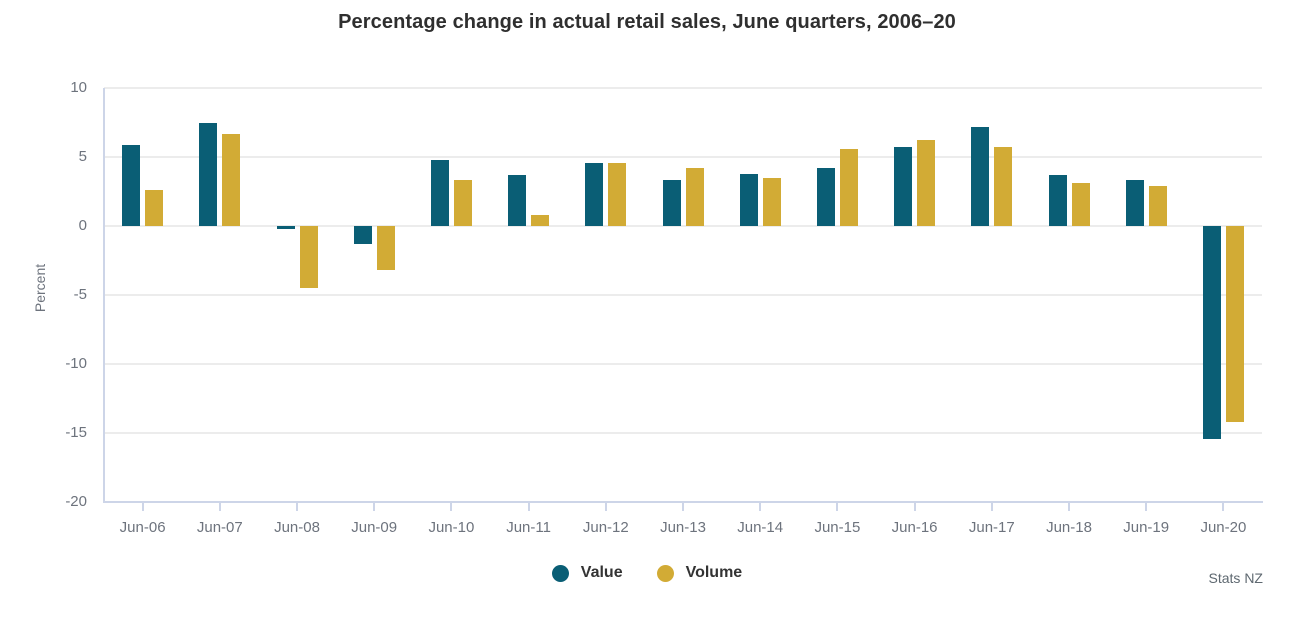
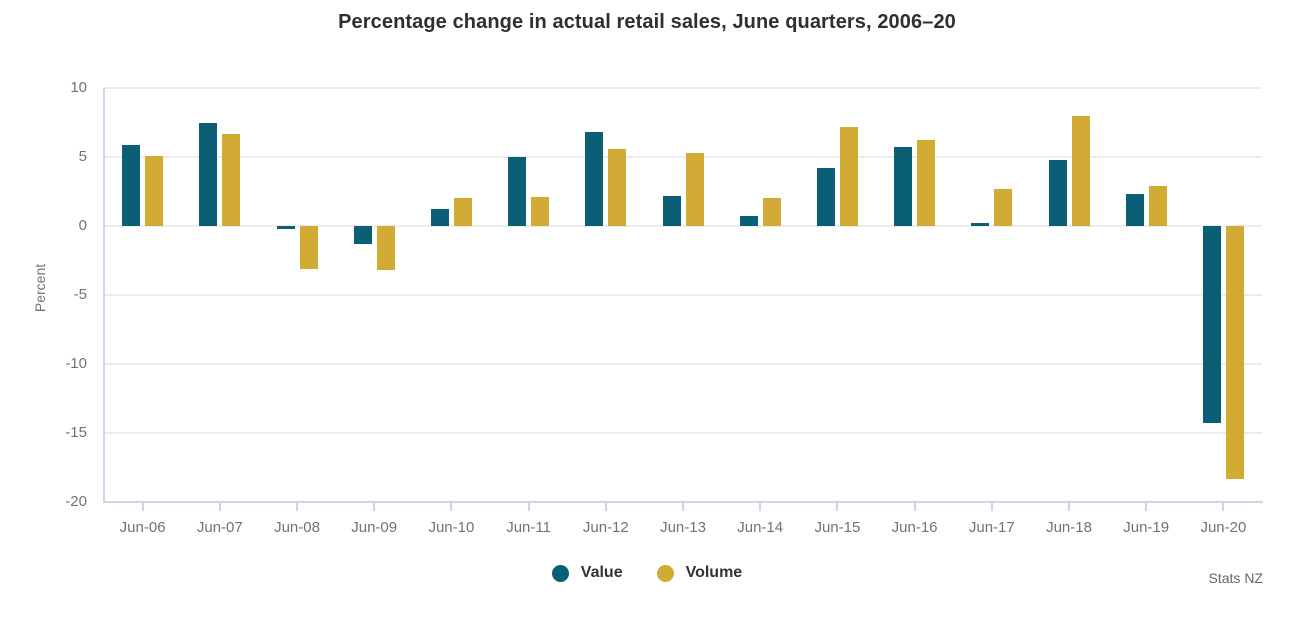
Volume/Jun-06: 2.6 -> 5.1
Volume/Jun-08: -4.5 -> -3.1
Value/Jun-10: 4.8 -> 1.2
Volume/Jun-10: 3.3 -> 2.0
Value/Jun-11: 3.7 -> 5.0
Volume/Jun-11: 0.8 -> 2.1
Value/Jun-12: 4.6 -> 6.8
Volume/Jun-12: 4.6 -> 5.6
Value/Jun-13: 3.3 -> 2.2
Volume/Jun-13: 4.2 -> 5.3
Value/Jun-14: 3.8 -> 0.7
Volume/Jun-14: 3.5 -> 2.0
Volume/Jun-15: 5.6 -> 7.2
Value/Jun-17: 7.2 -> 0.2
Volume/Jun-17: 5.7 -> 2.7
Value/Jun-18: 3.7 -> 4.8
Volume/Jun-18: 3.1 -> 8.0
Value/Jun-19: 3.3 -> 2.3
Value/Jun-20: -15.4 -> -14.3
Volume/Jun-20: -14.2 -> -18.3
